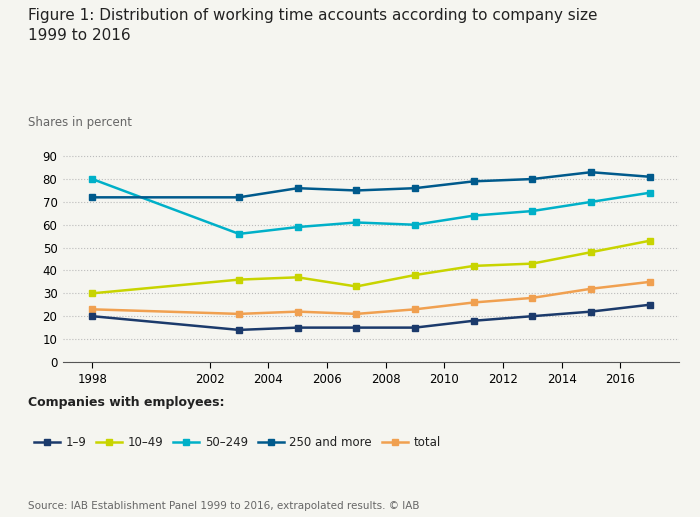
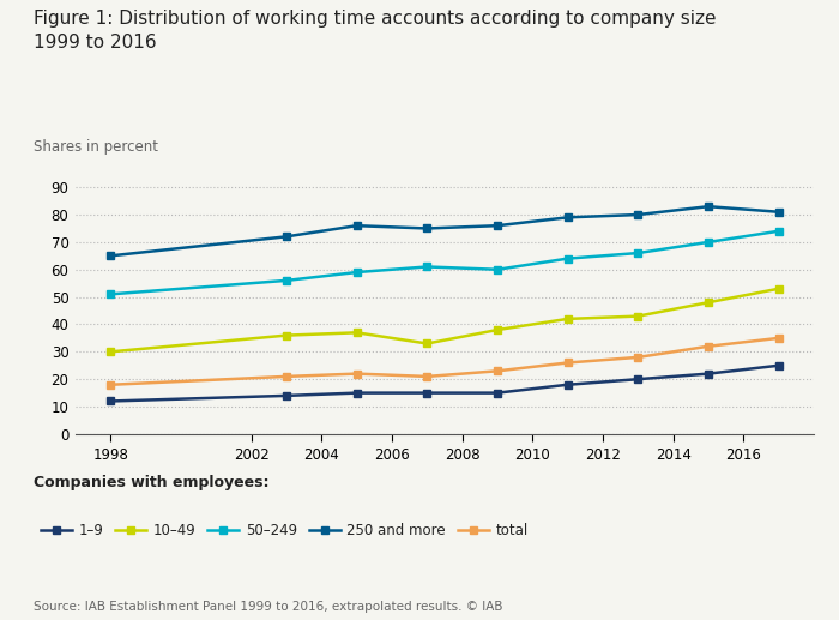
1–9/1998: 20 -> 12
50–249/1998: 80 -> 51
250 and more/1998: 72 -> 65
total/1998: 23 -> 18
